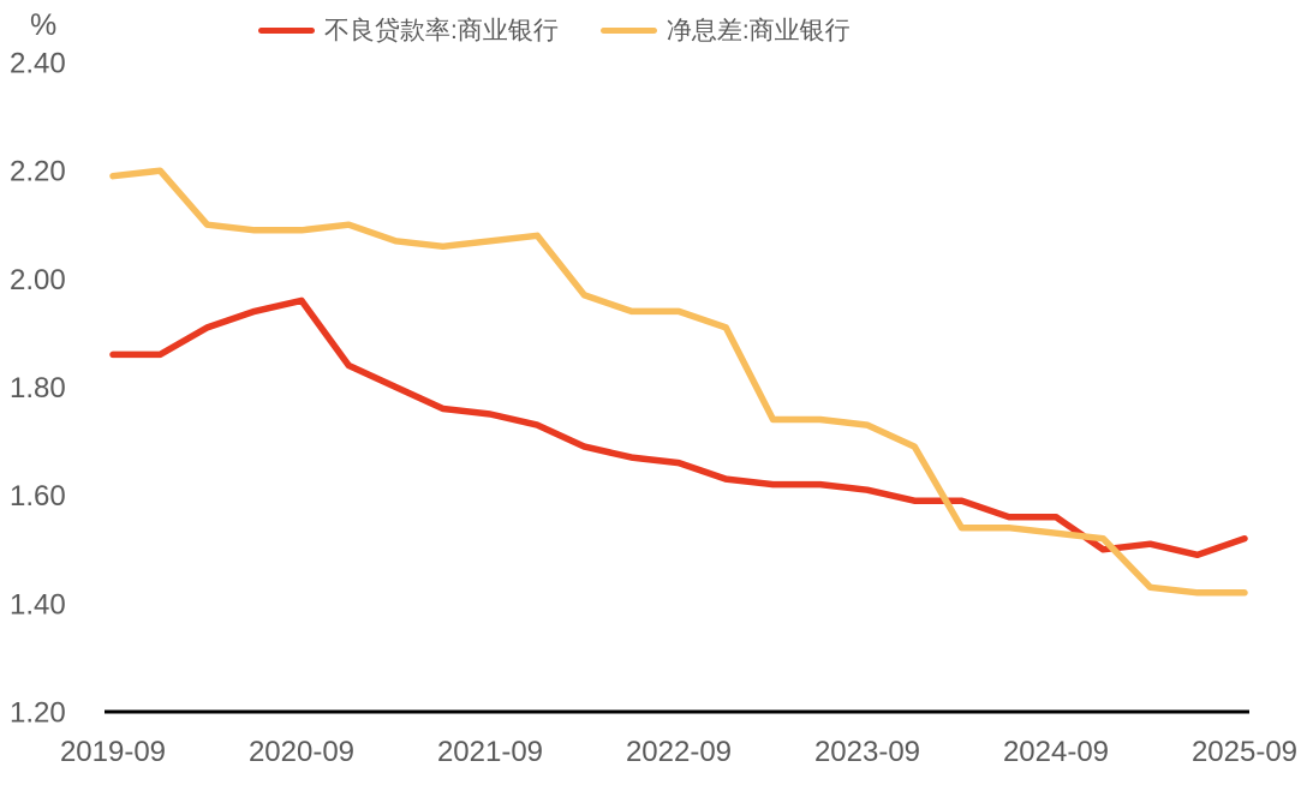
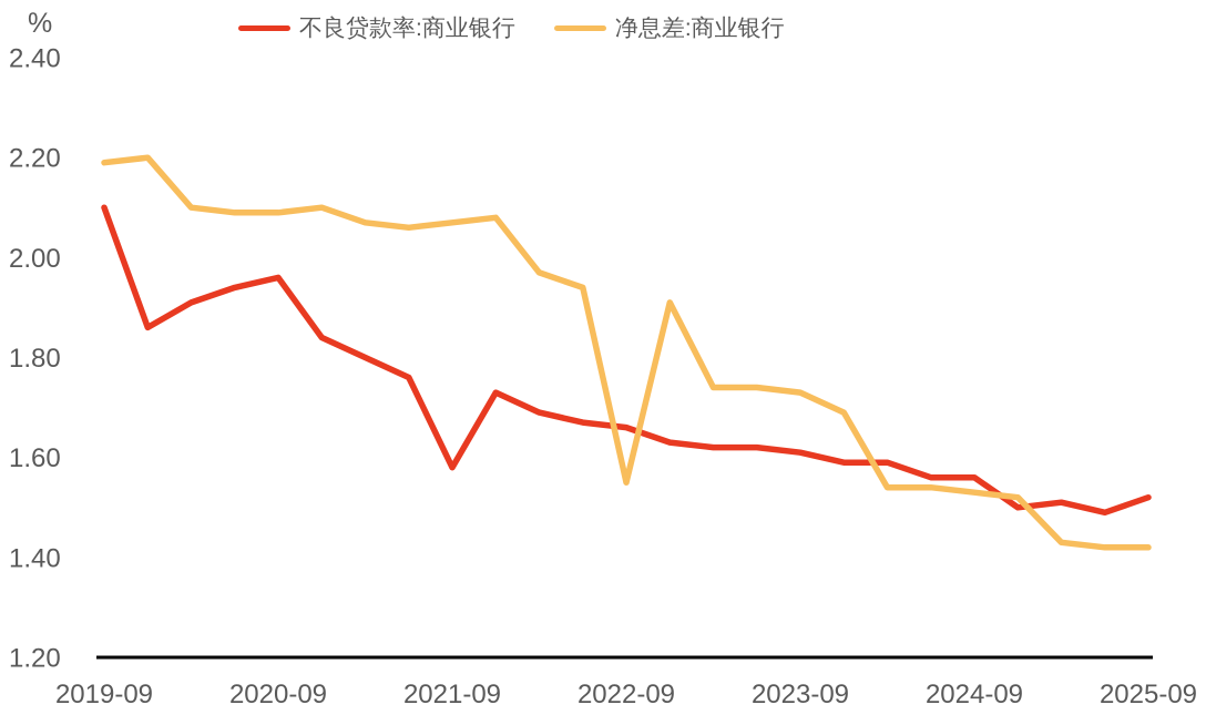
不良贷款率:商业银行/2019-09: 1.86 -> 2.10
不良贷款率:商业银行/2021-09: 1.75 -> 1.58
净息差:商业银行/2022-09: 1.94 -> 1.55
